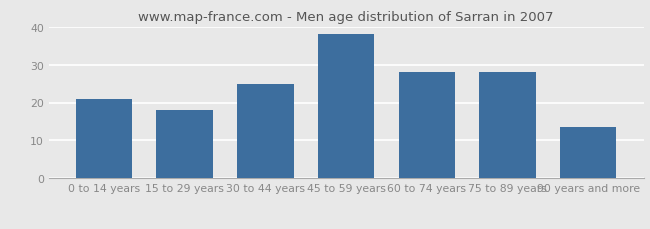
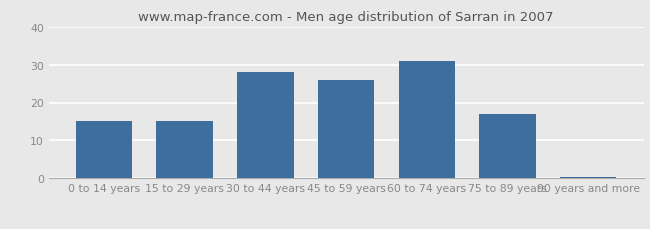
0 to 14 years: 21.0 -> 15.0
15 to 29 years: 18.0 -> 15.0
30 to 44 years: 25.0 -> 28.0
45 to 59 years: 38.0 -> 26.0
60 to 74 years: 28.0 -> 31.0
75 to 89 years: 28.0 -> 17.0
90 years and more: 13.5 -> 0.5
